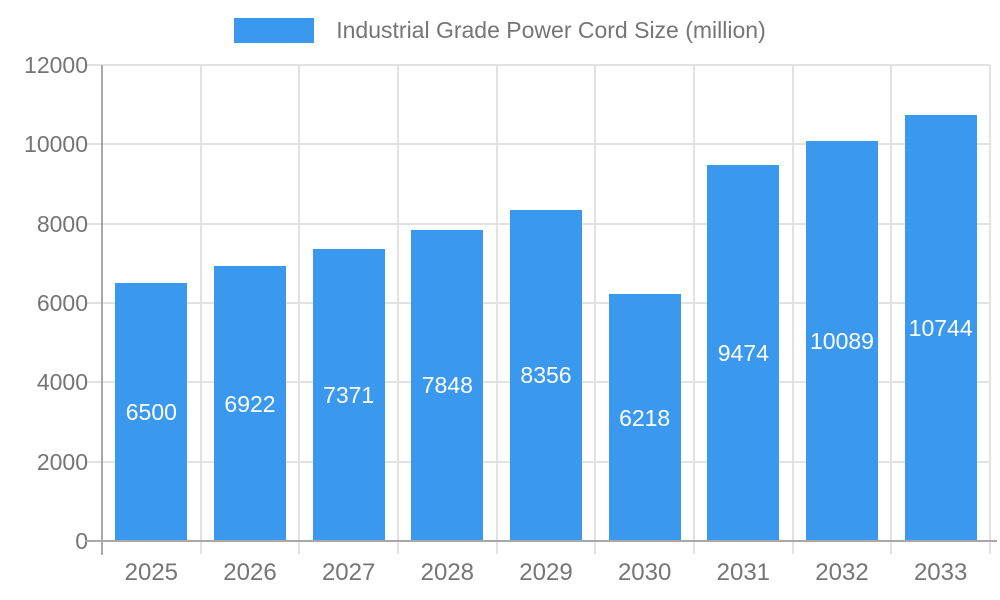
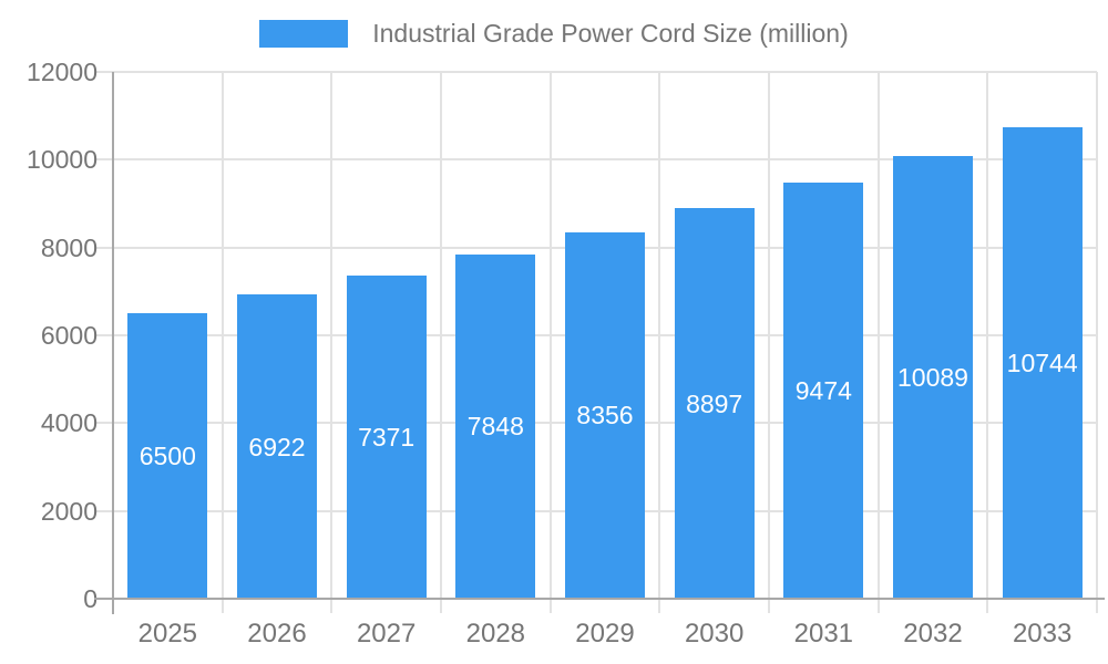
2030: 6218 -> 8897
